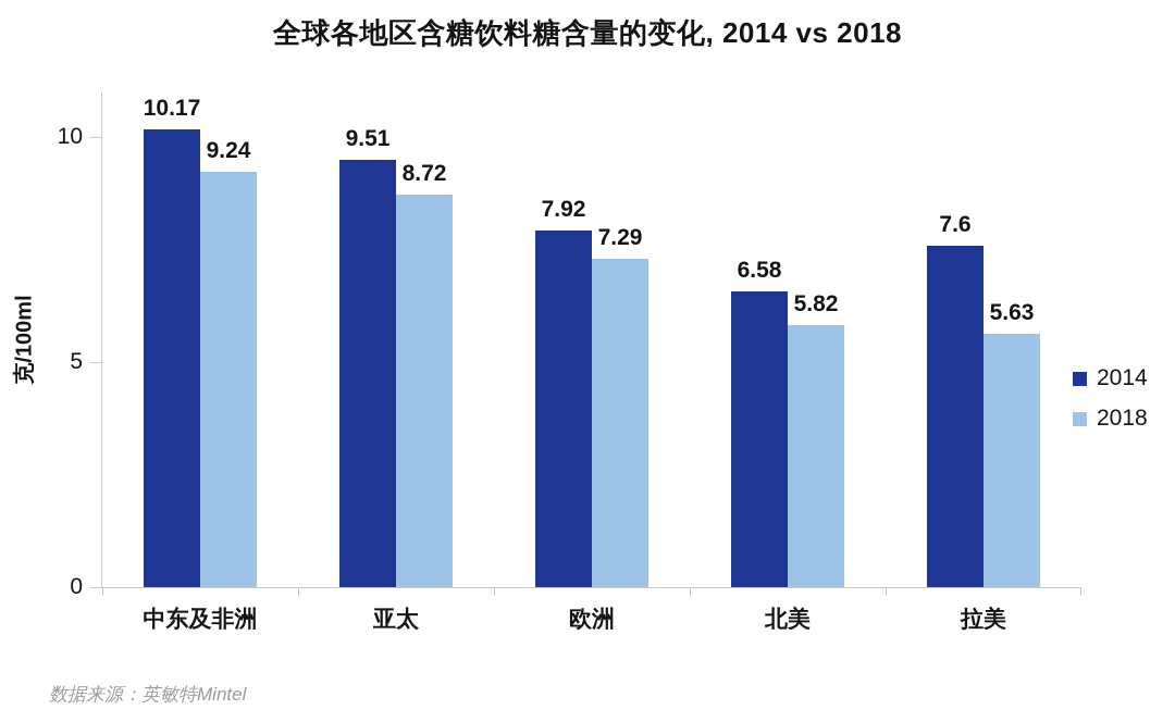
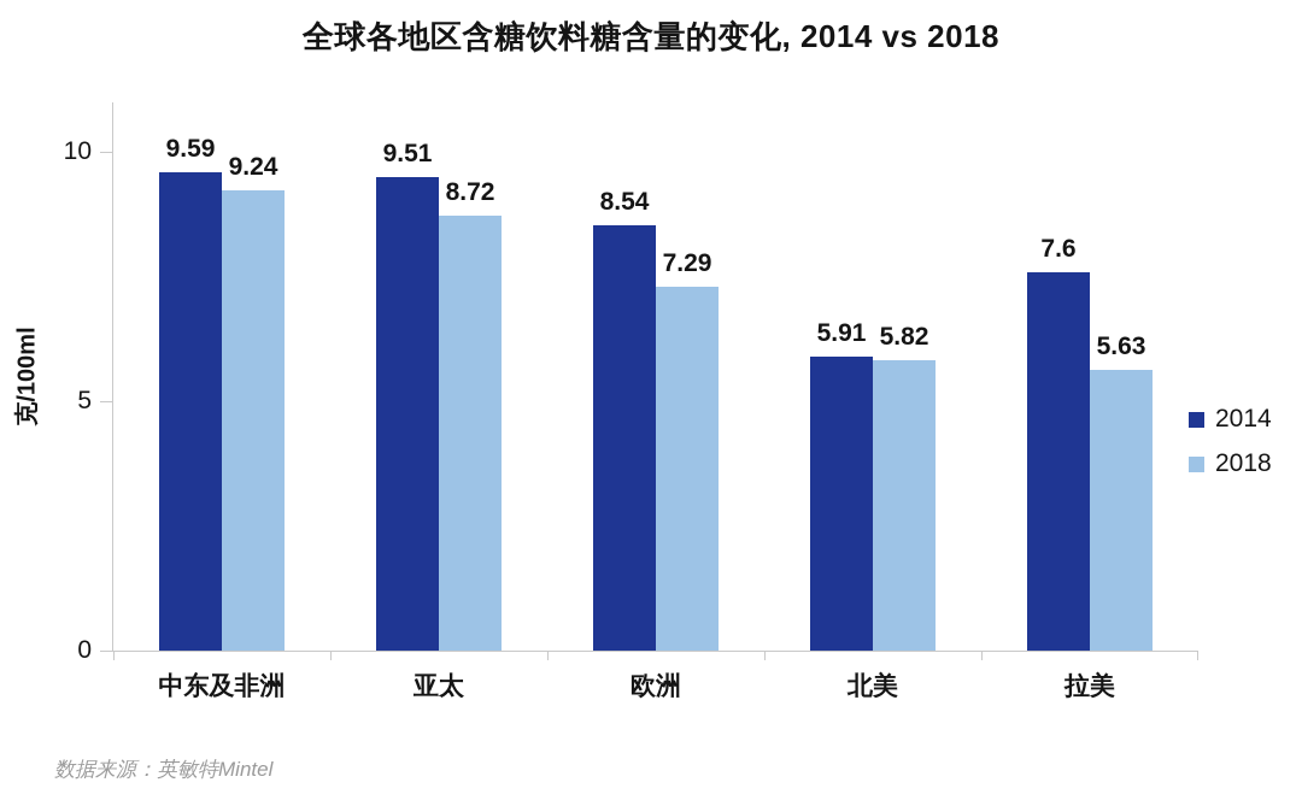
2014/中东及非洲: 10.17 -> 9.59
2014/欧洲: 7.92 -> 8.54
2014/北美: 6.58 -> 5.91
